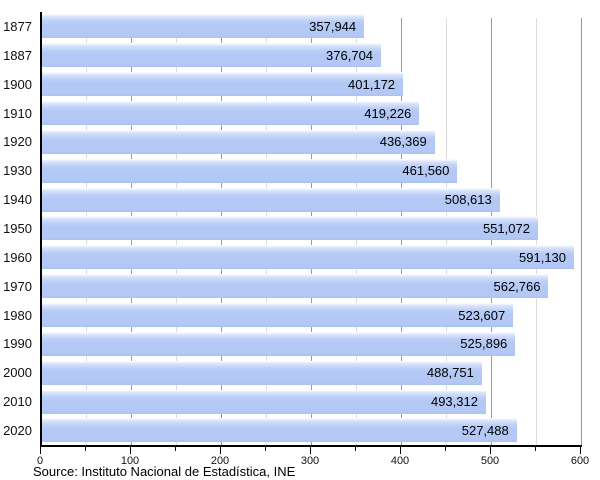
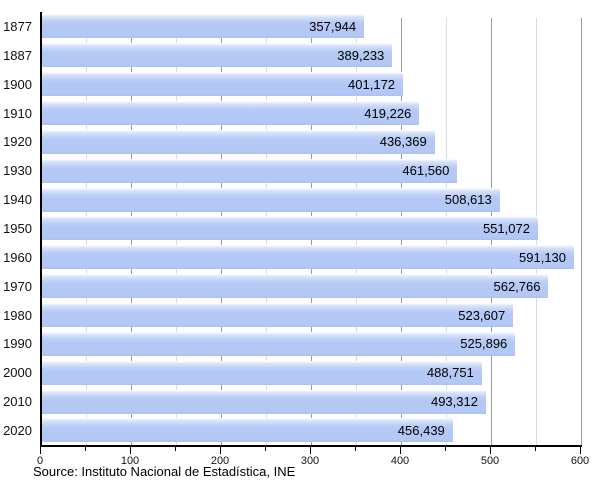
1887: 376,704 -> 389,233
2020: 527,488 -> 456,439
